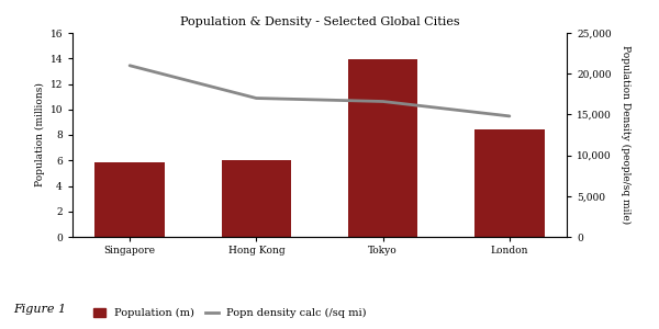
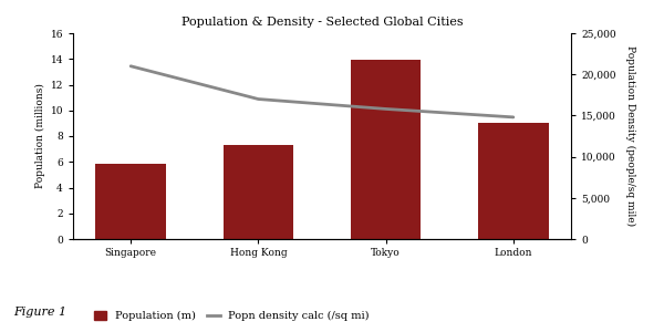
Population (m)/Hong Kong: 6.0 -> 7.3
Popn density calc (/sq mi)/Tokyo: 16,600 -> 15,800
Population (m)/London: 8.4 -> 9.1
